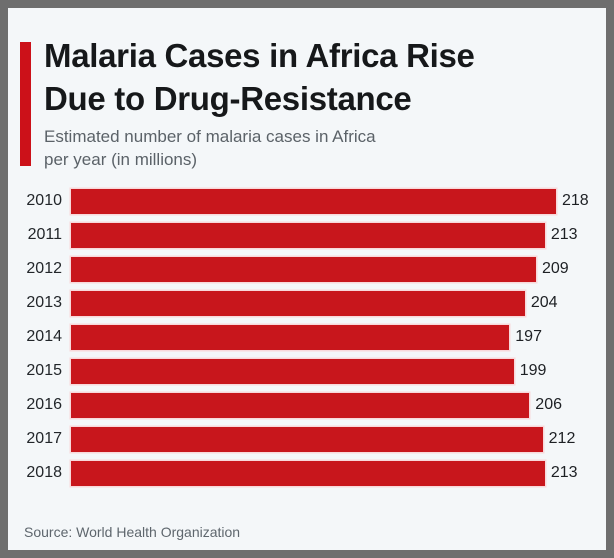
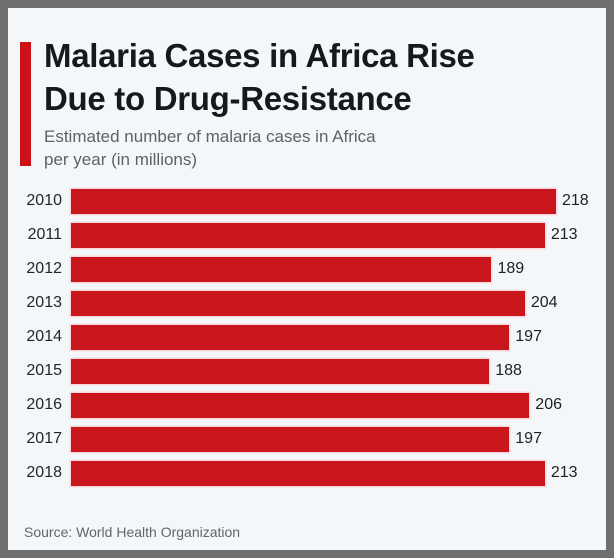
2012: 209 -> 189
2015: 199 -> 188
2017: 212 -> 197
